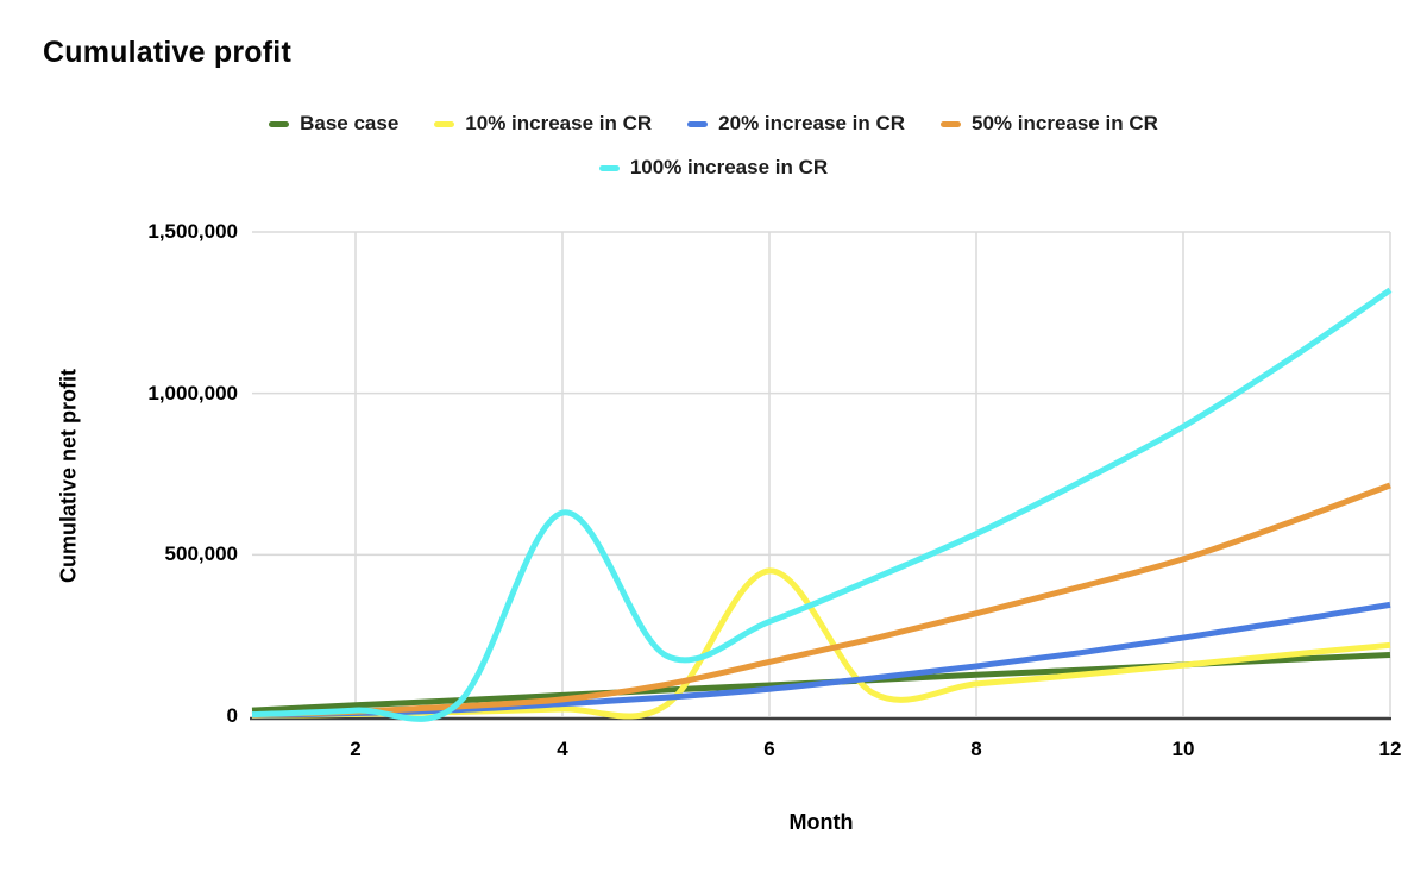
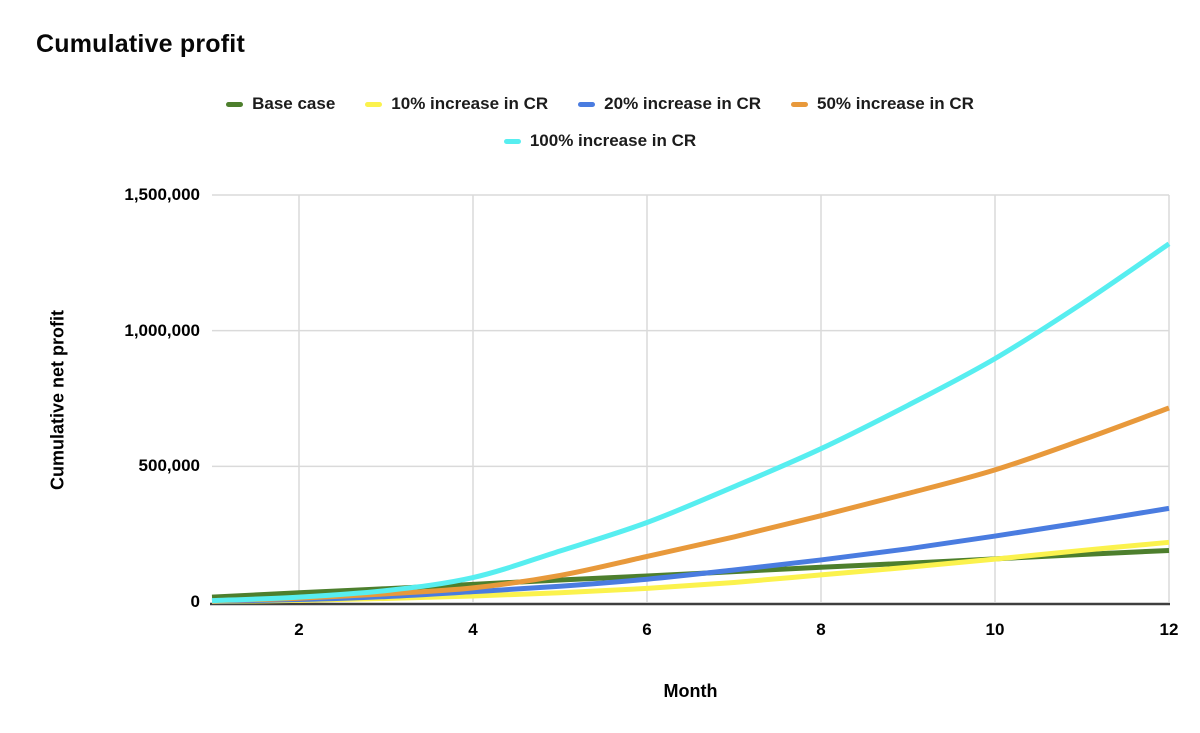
100% increase in CR/4: 630000 -> 90000
10% increase in CR/6: 450000 -> 50000
